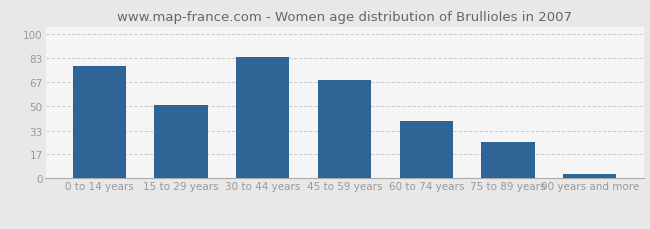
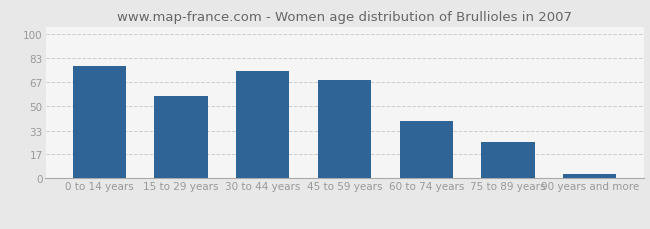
15 to 29 years: 51 -> 57
30 to 44 years: 84 -> 74
